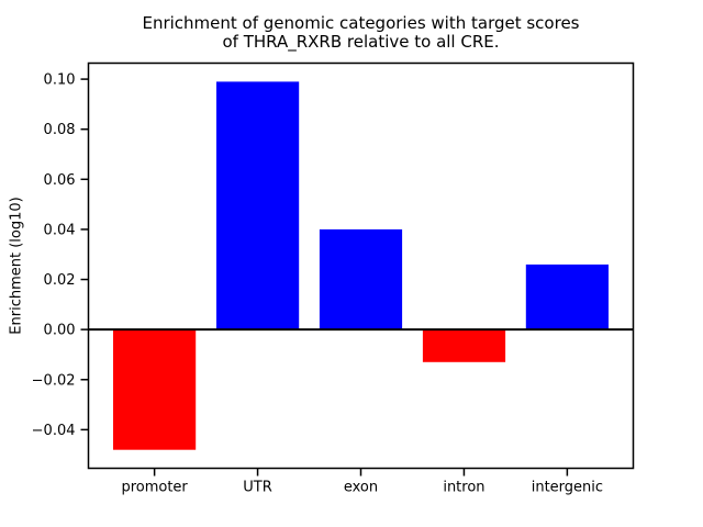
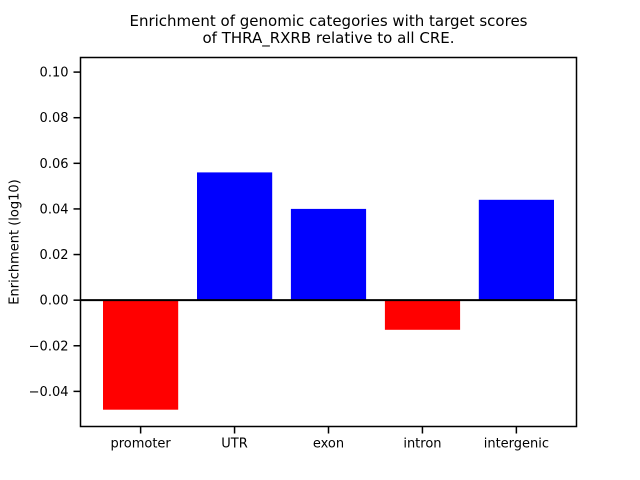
UTR: 0.099 -> 0.056
intergenic: 0.026 -> 0.044
